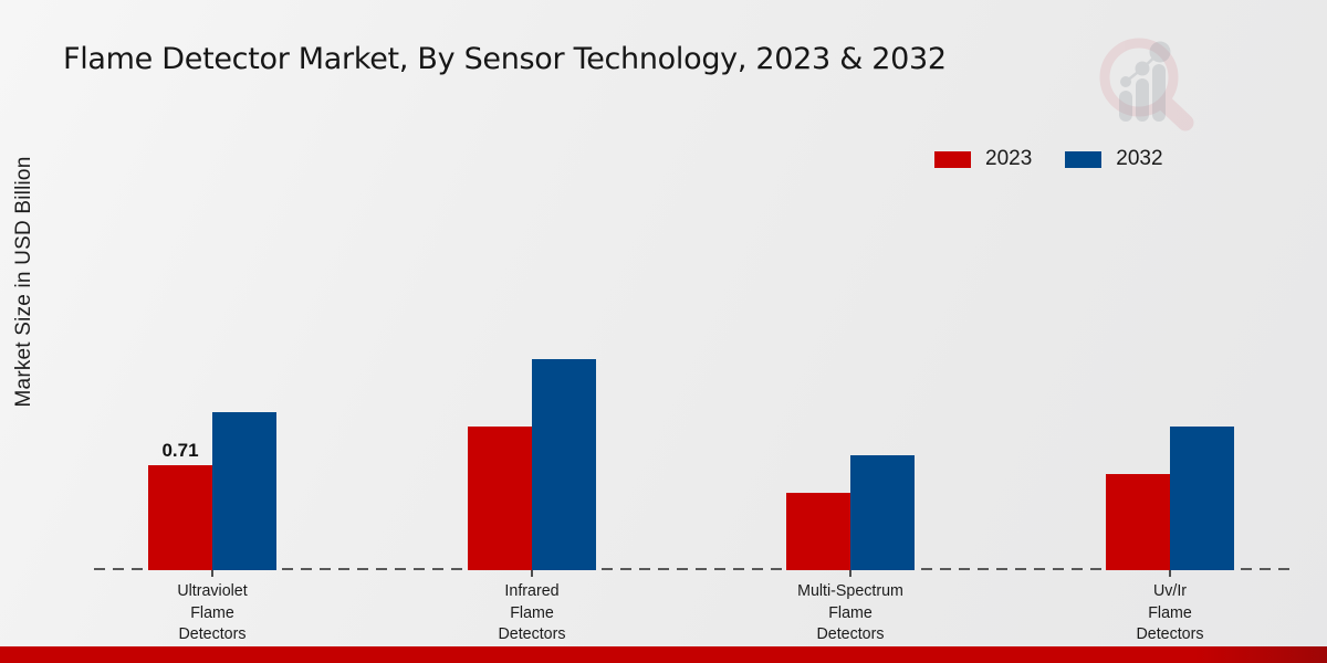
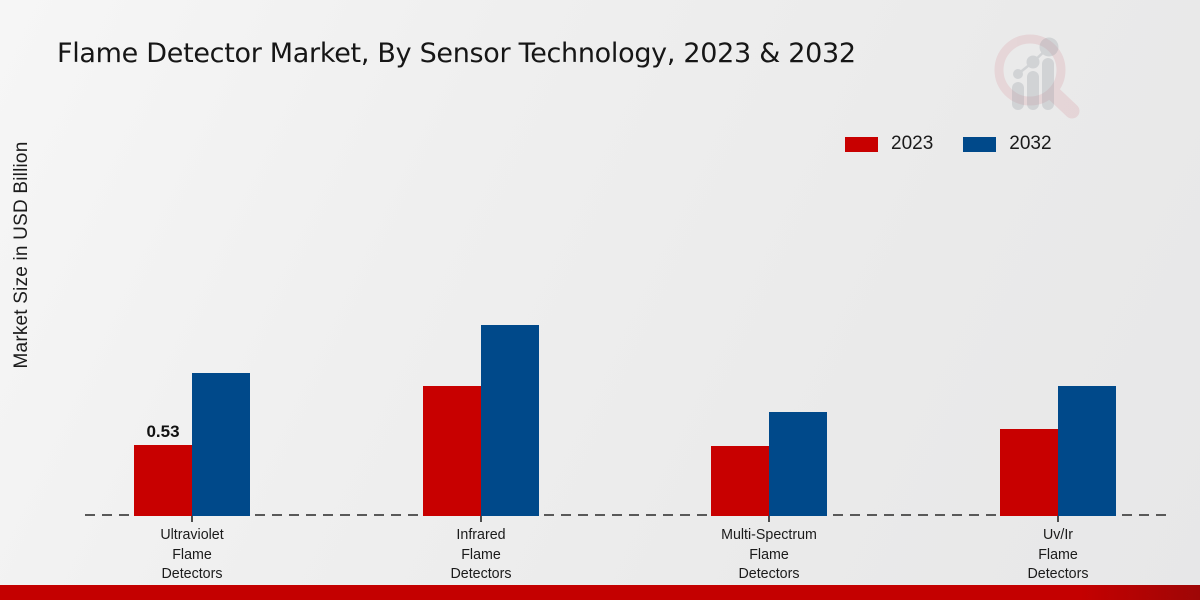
2023/Ultraviolet Flame Detectors: 0.71 -> 0.53
